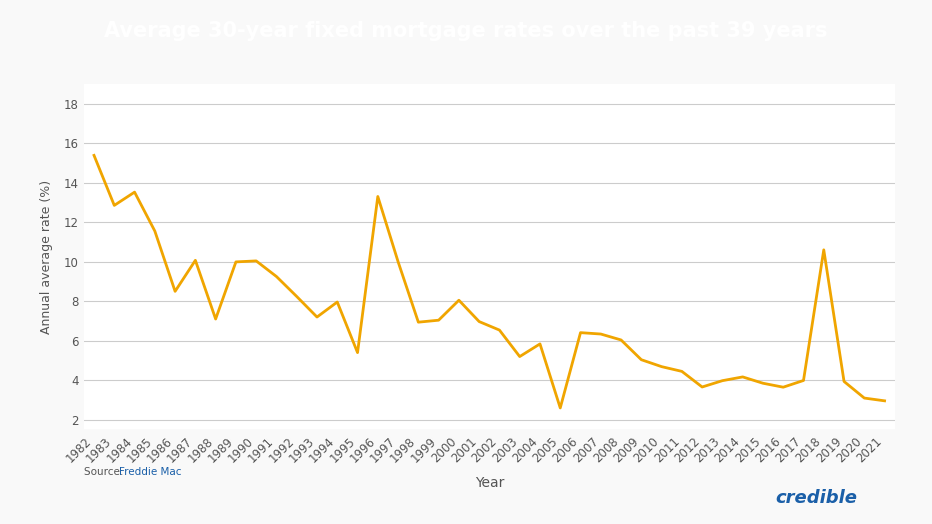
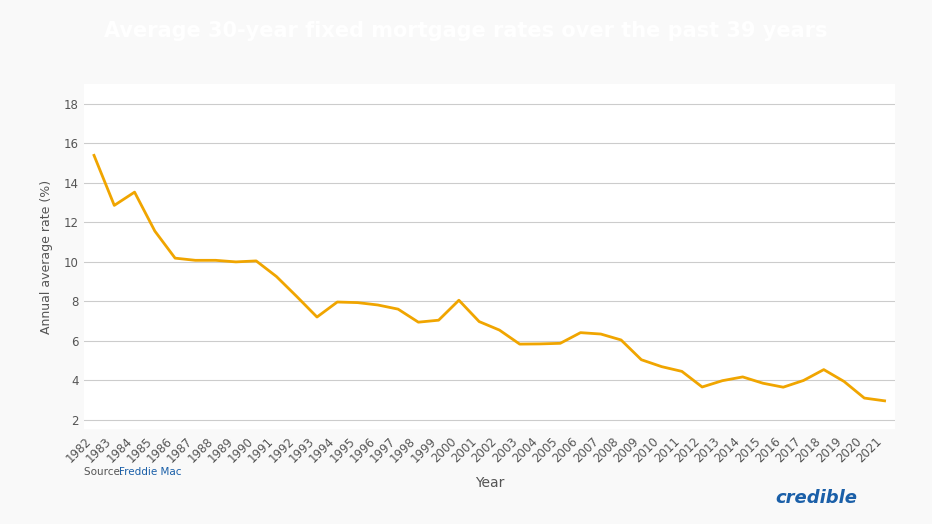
1986: 8.5 -> 10.2
1988: 7.1 -> 10.1
1995: 5.4 -> 7.9
1996: 13.3 -> 7.8
1997: 10.0 -> 7.6
2003: 5.2 -> 5.8
2005: 2.6 -> 5.9
2018: 10.6 -> 4.5
